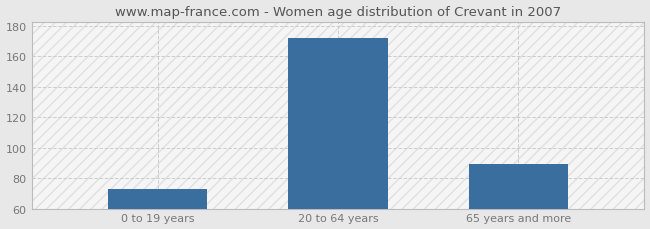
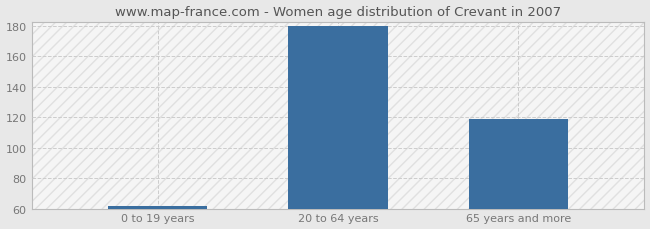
0 to 19 years: 73 -> 62
20 to 64 years: 172 -> 180
65 years and more: 89 -> 119
